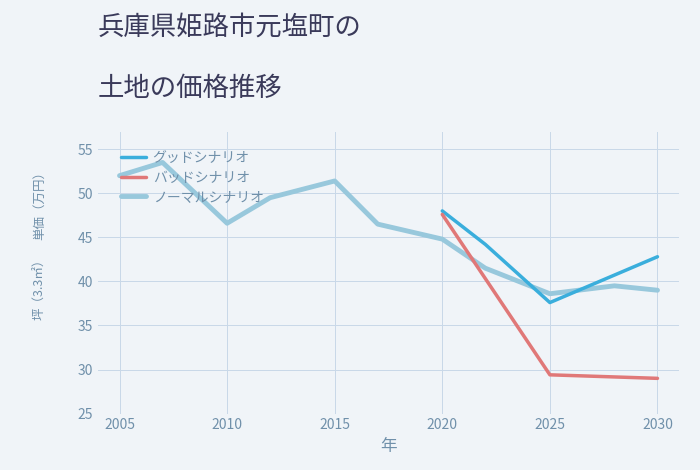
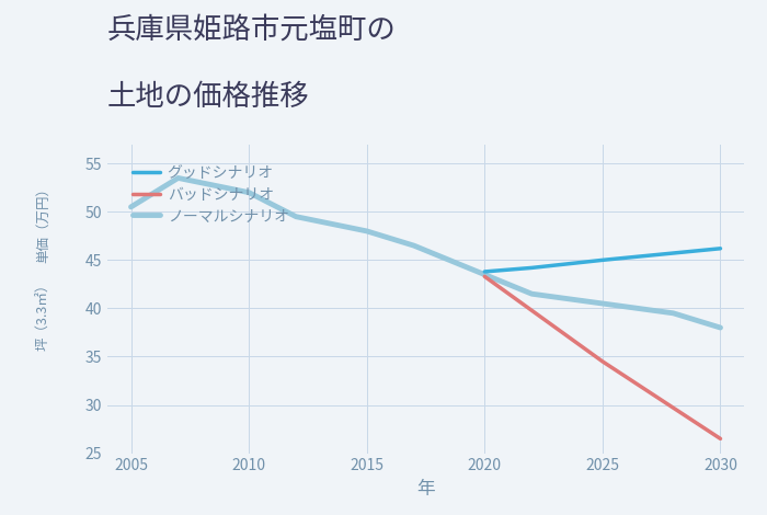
ノーマルシナリオ/2005: 52.0 -> 50.5
ノーマルシナリオ/2010: 46.6 -> 52.0
ノーマルシナリオ/2015: 51.4 -> 48.0
グッドシナリオ/2020: 48.0 -> 43.8
バッドシナリオ/2020: 47.6 -> 43.3
ノーマルシナリオ/2020: 44.8 -> 43.5
グッドシナリオ/2025: 37.6 -> 45.0
バッドシナリオ/2025: 29.4 -> 34.5
ノーマルシナリオ/2025: 38.6 -> 40.5
グッドシナリオ/2030: 42.8 -> 46.2
バッドシナリオ/2030: 29.0 -> 26.5
ノーマルシナリオ/2030: 39.0 -> 38.0
